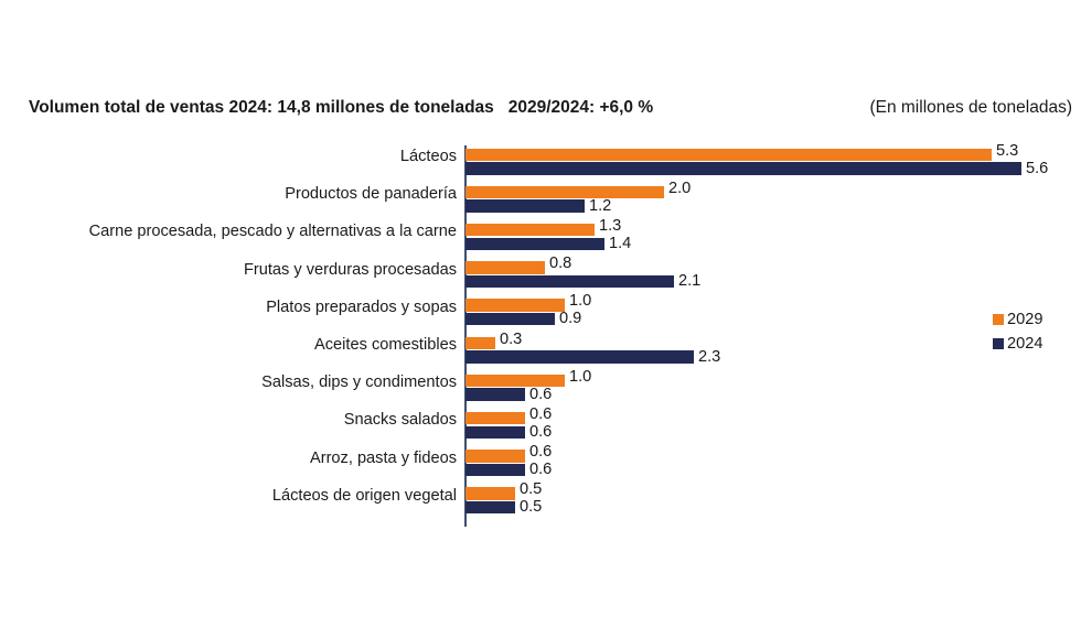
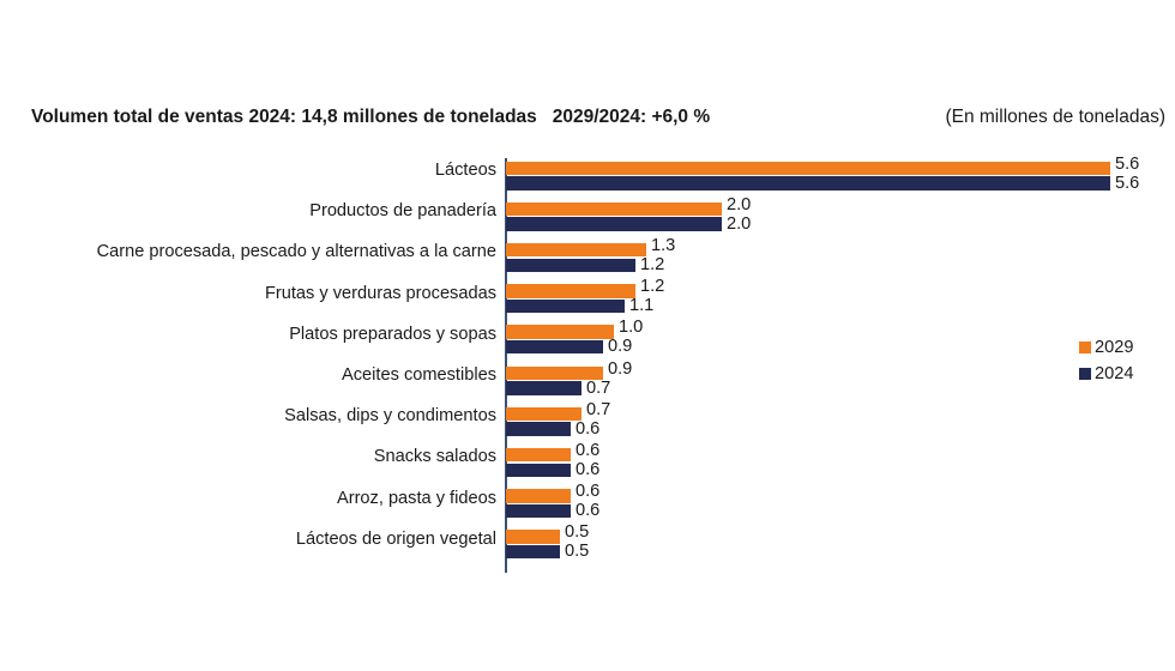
2029/Lácteos: 5.3 -> 5.6
2024/Productos de panadería: 1.2 -> 2.0
2024/Carne procesada, pescado y alternativas a la carne: 1.4 -> 1.2
2029/Frutas y verduras procesadas: 0.8 -> 1.2
2024/Frutas y verduras procesadas: 2.1 -> 1.1
2029/Aceites comestibles: 0.3 -> 0.9
2024/Aceites comestibles: 2.3 -> 0.7
2029/Salsas, dips y condimentos: 1.0 -> 0.7
